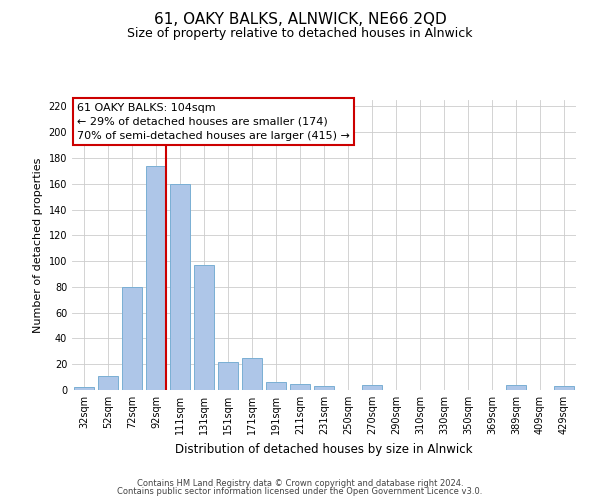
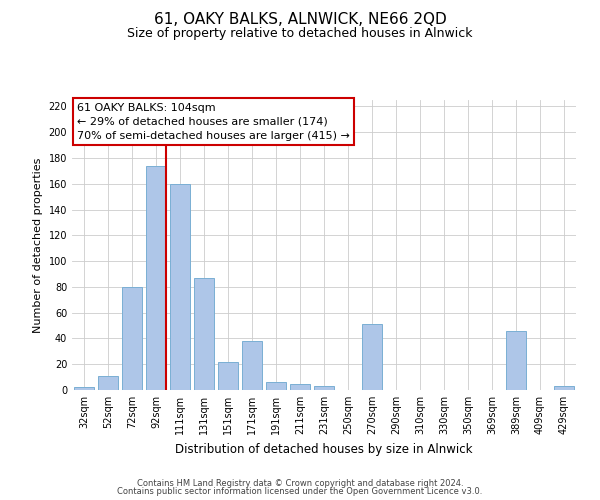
131sqm: 97 -> 87
171sqm: 25 -> 38
270sqm: 4 -> 51
389sqm: 4 -> 46
